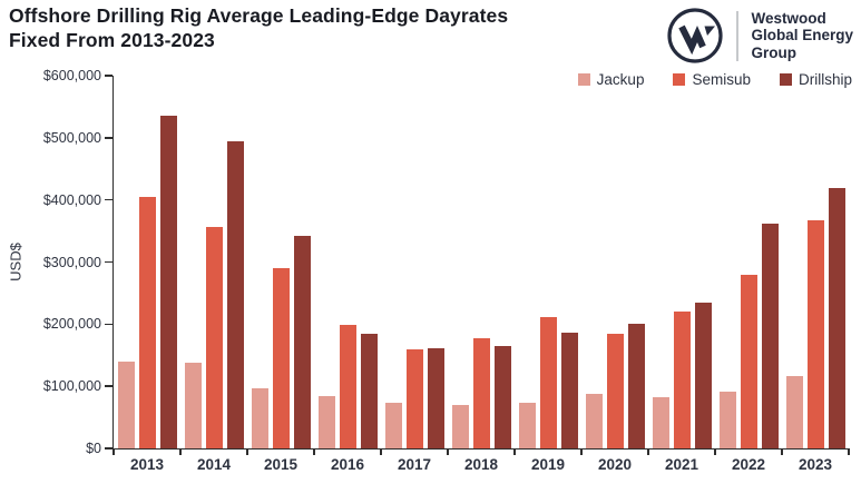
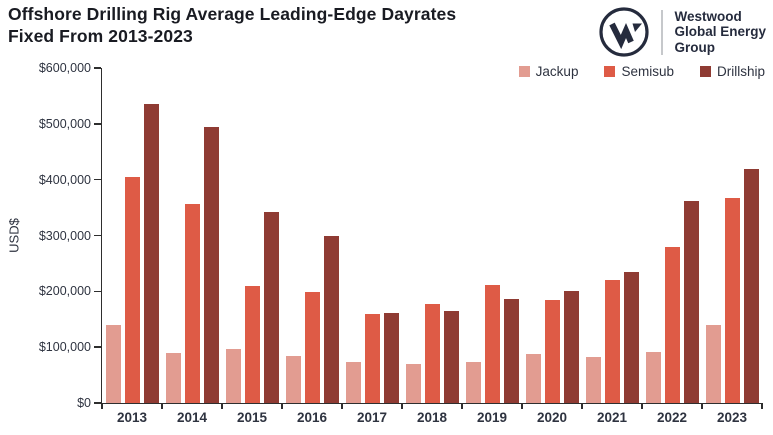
Jackup/2014: $140000 -> $90000
Semisub/2015: $290000 -> $210000
Drillship/2016: $180000 -> $300000
Jackup/2023: $120000 -> $140000
